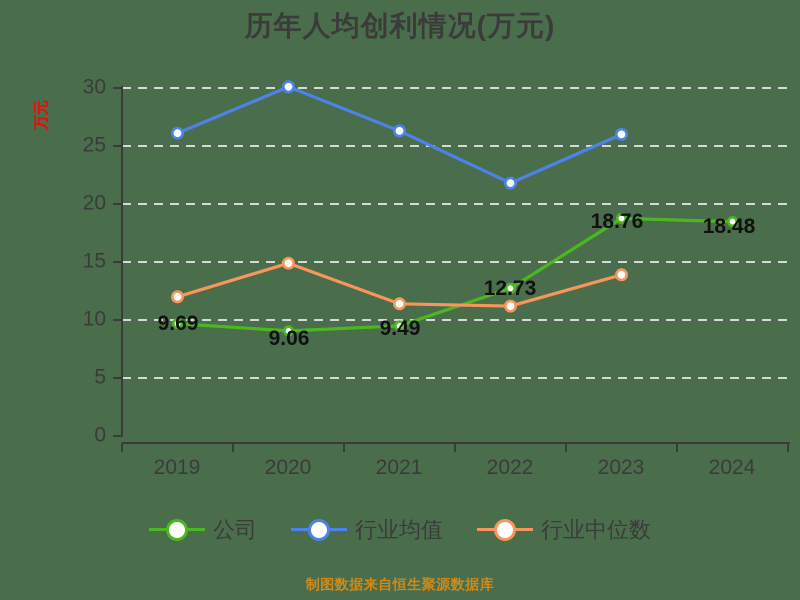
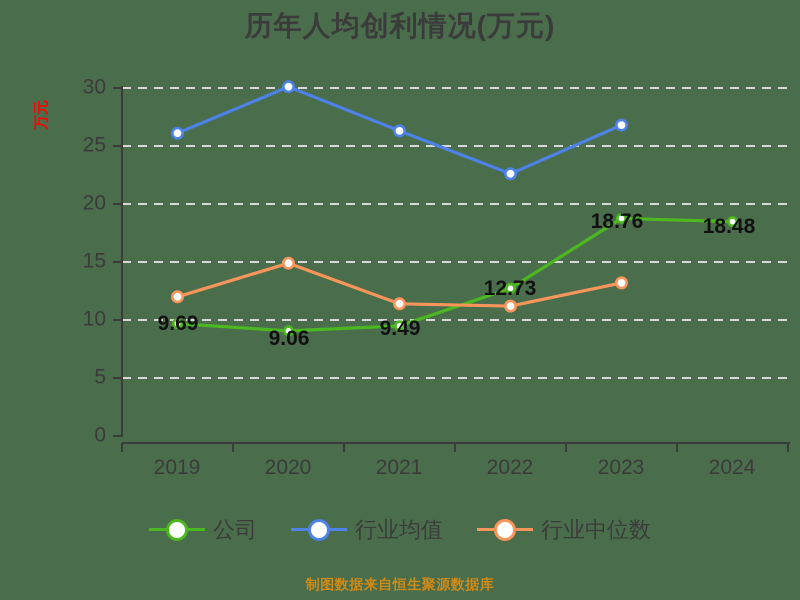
行业均值/2022: 21.8 -> 22.6
行业均值/2023: 26.0 -> 26.8
行业中位数/2023: 13.9 -> 13.2
